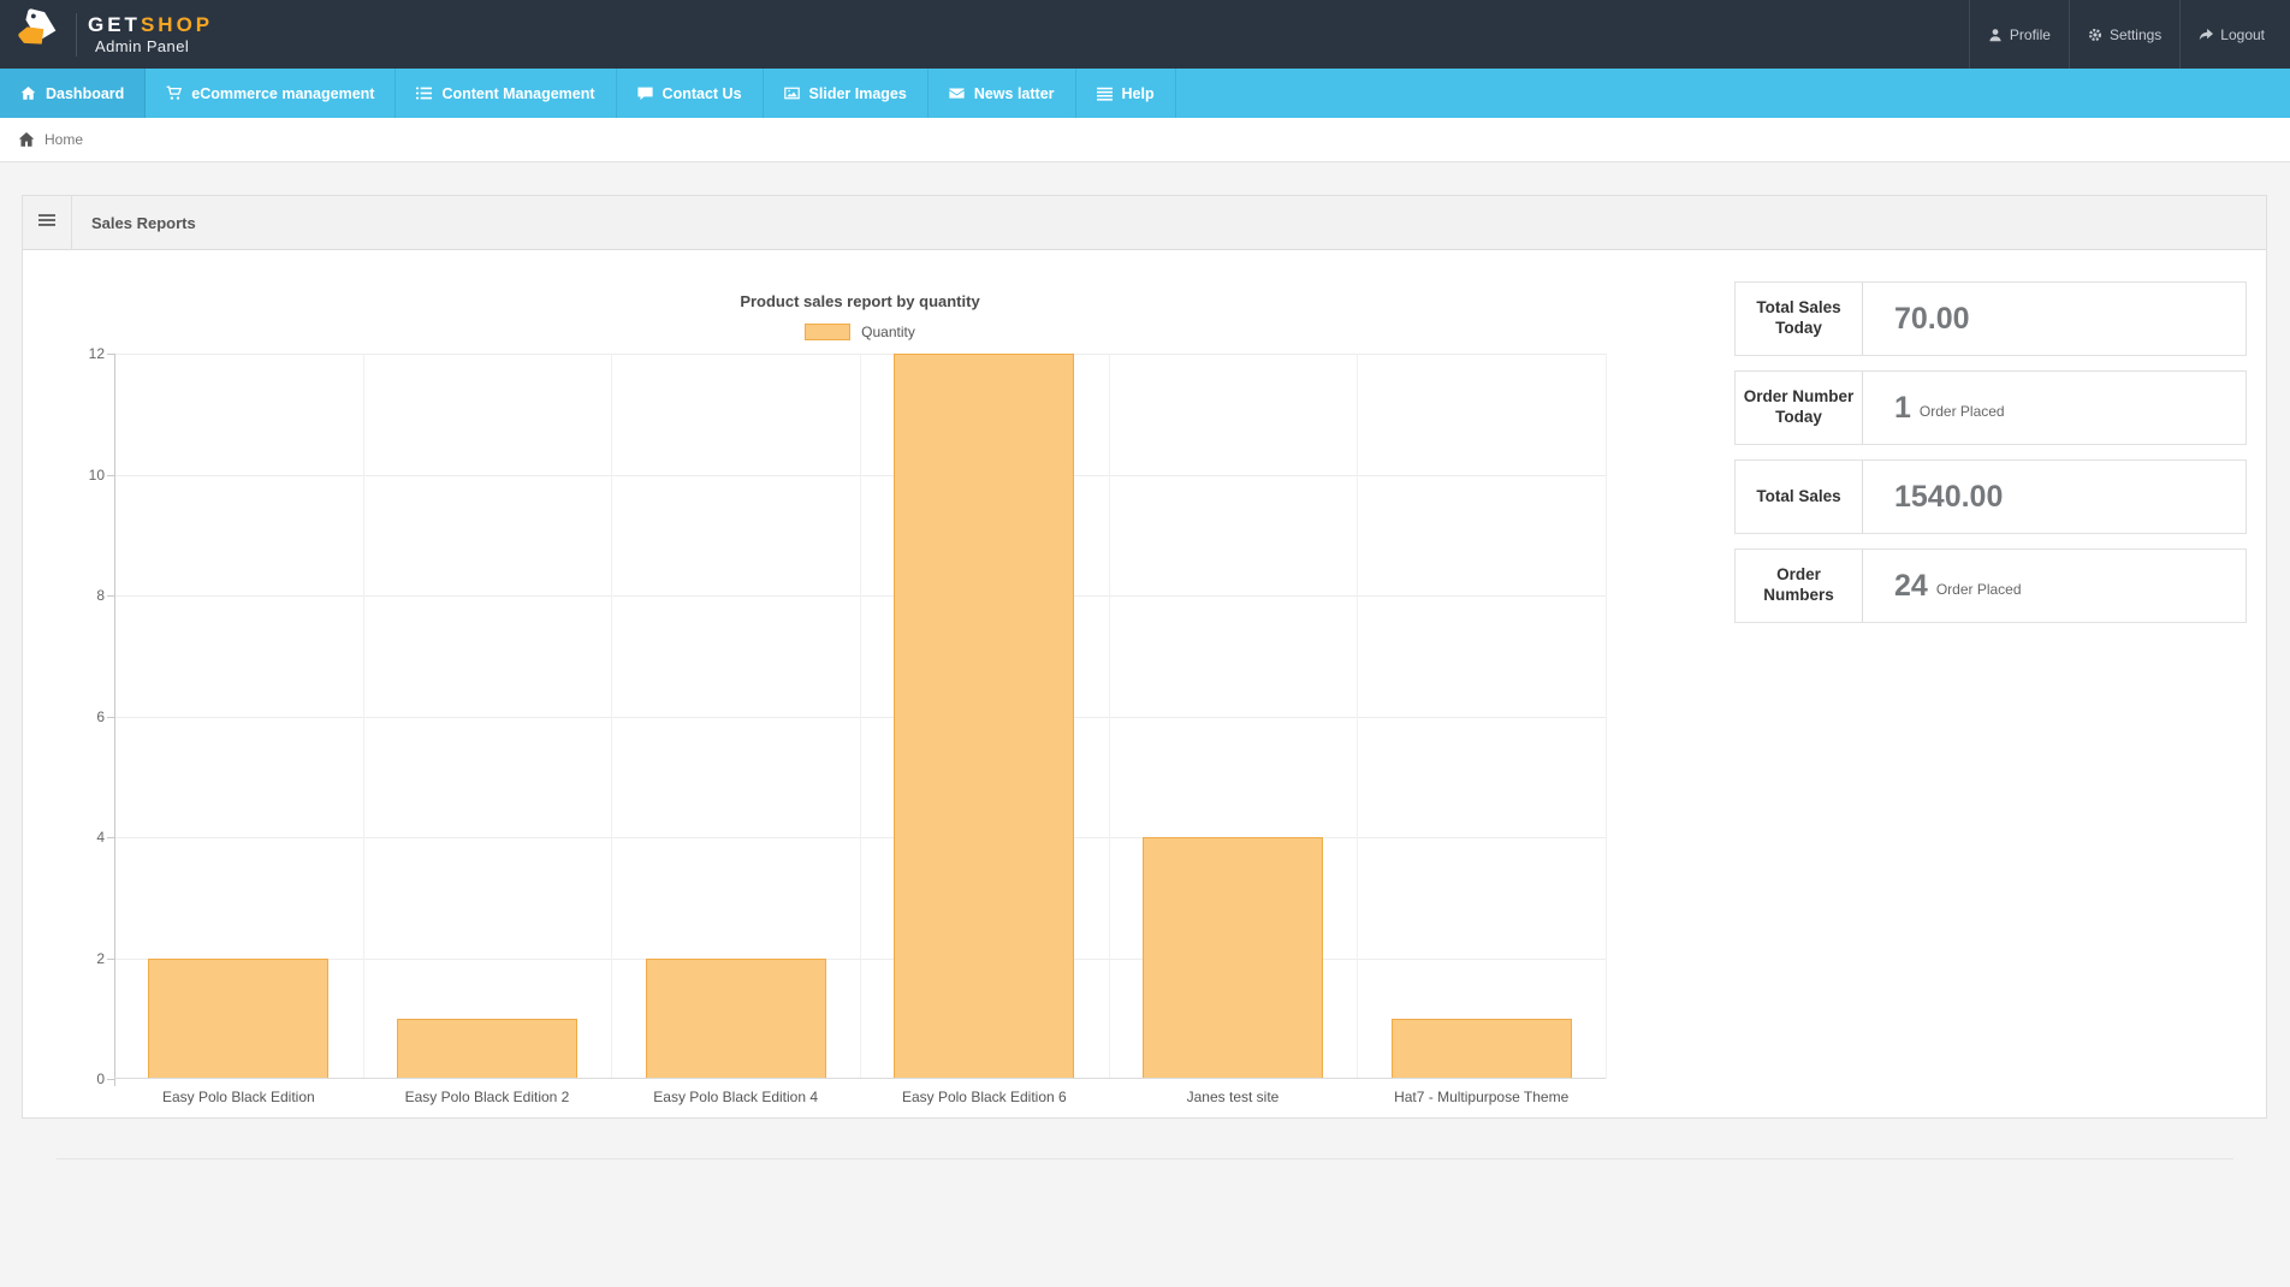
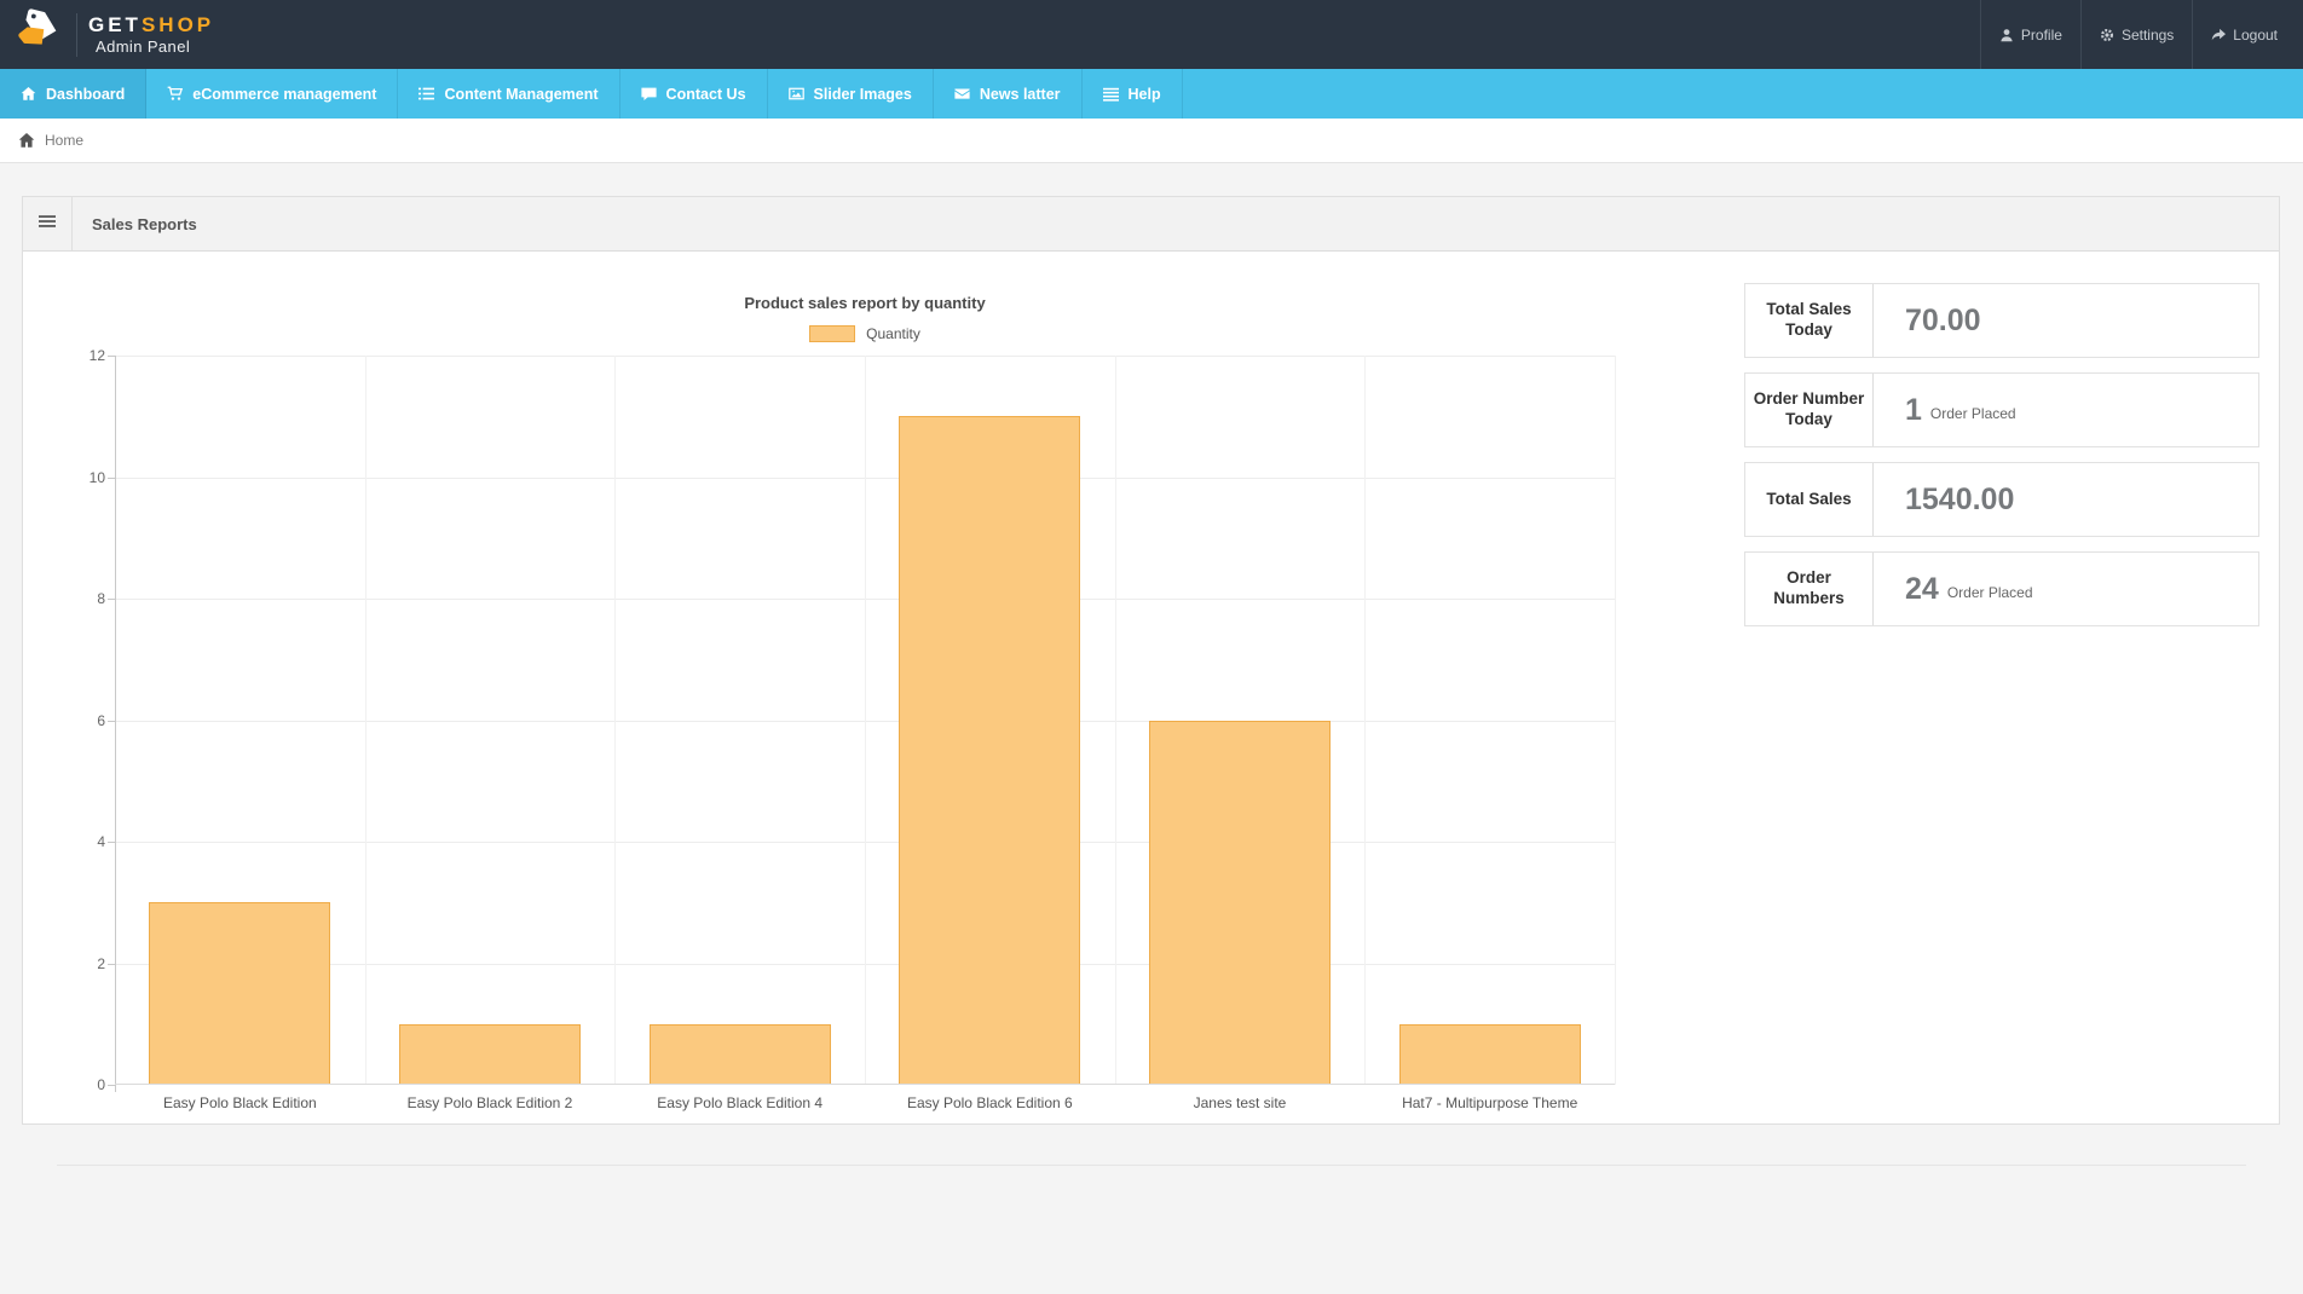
Easy Polo Black Edition: 2 -> 3
Easy Polo Black Edition 4: 2 -> 1
Easy Polo Black Edition 6: 12 -> 11
Janes test site: 4 -> 6
